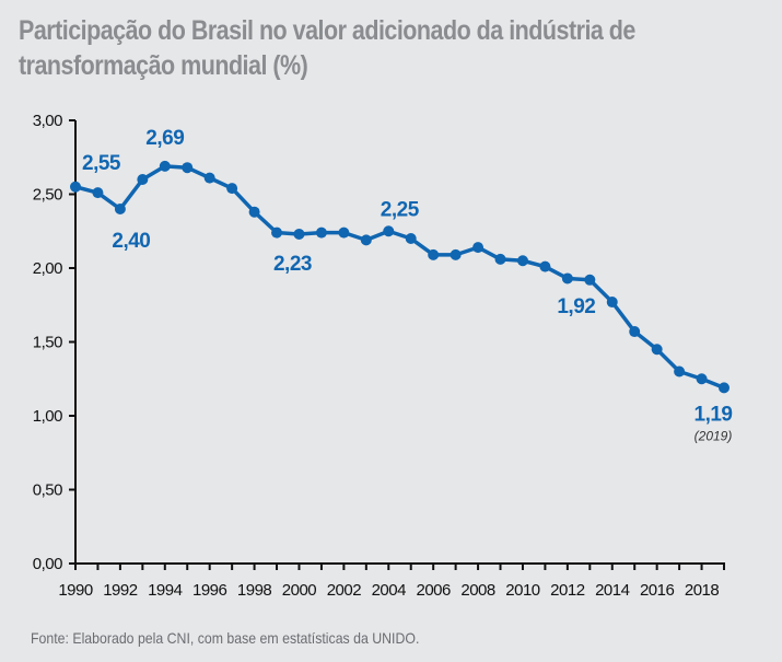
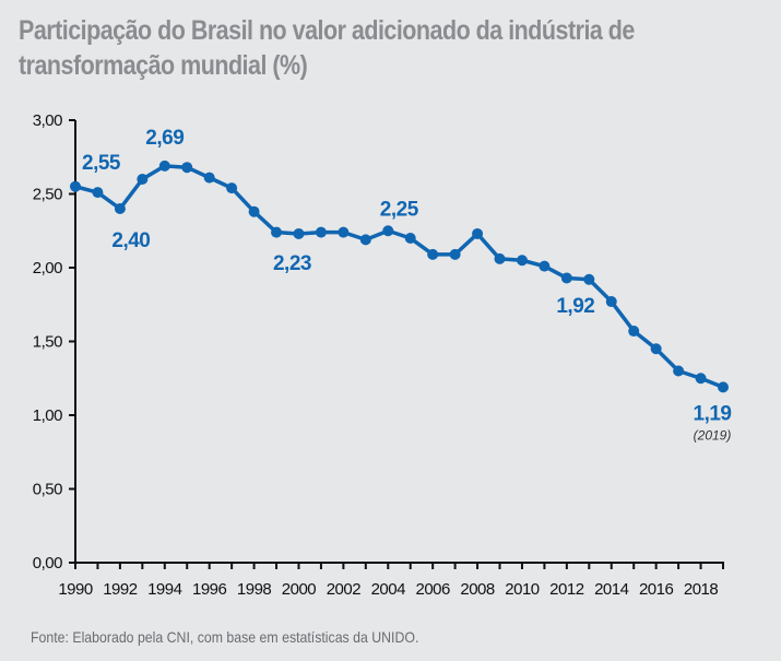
2008: 2,14 -> 2,23
